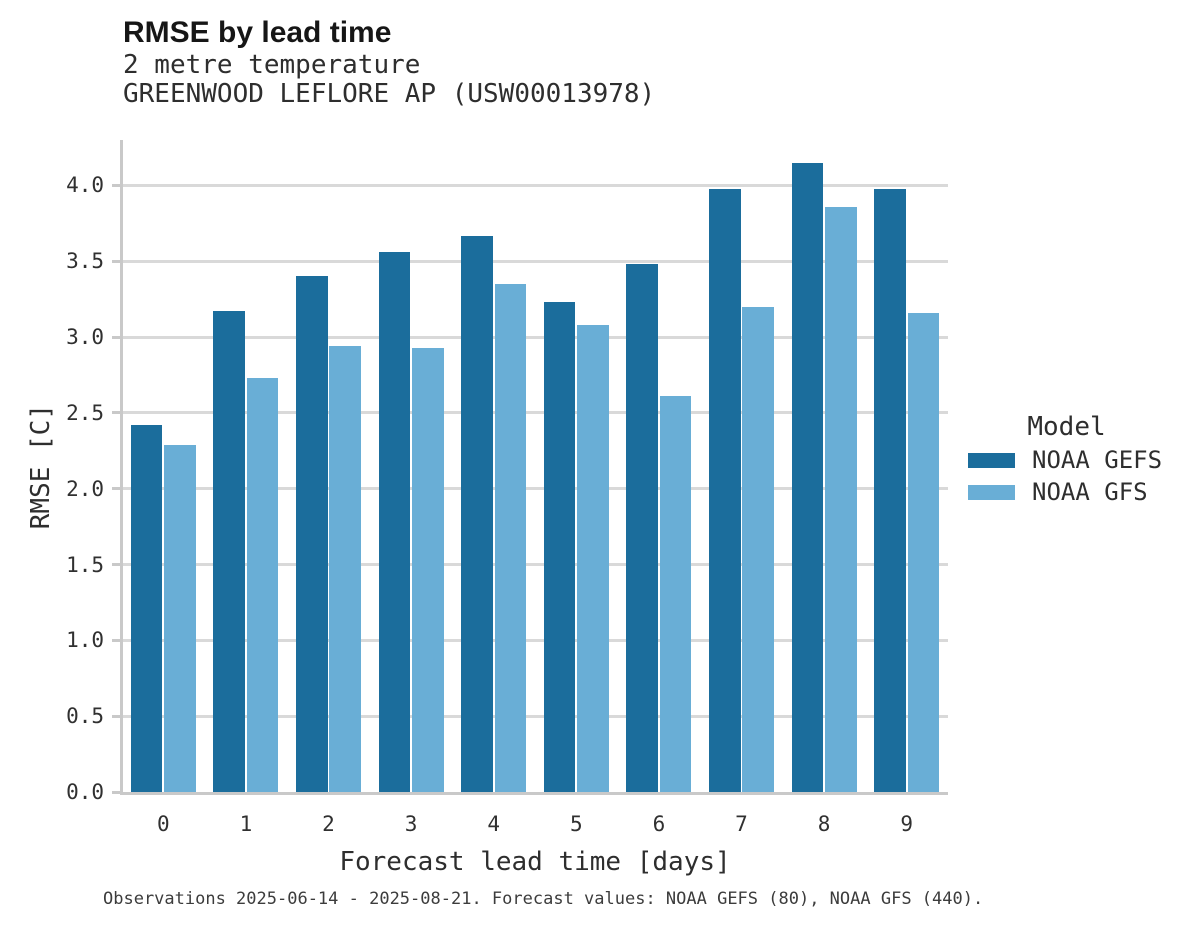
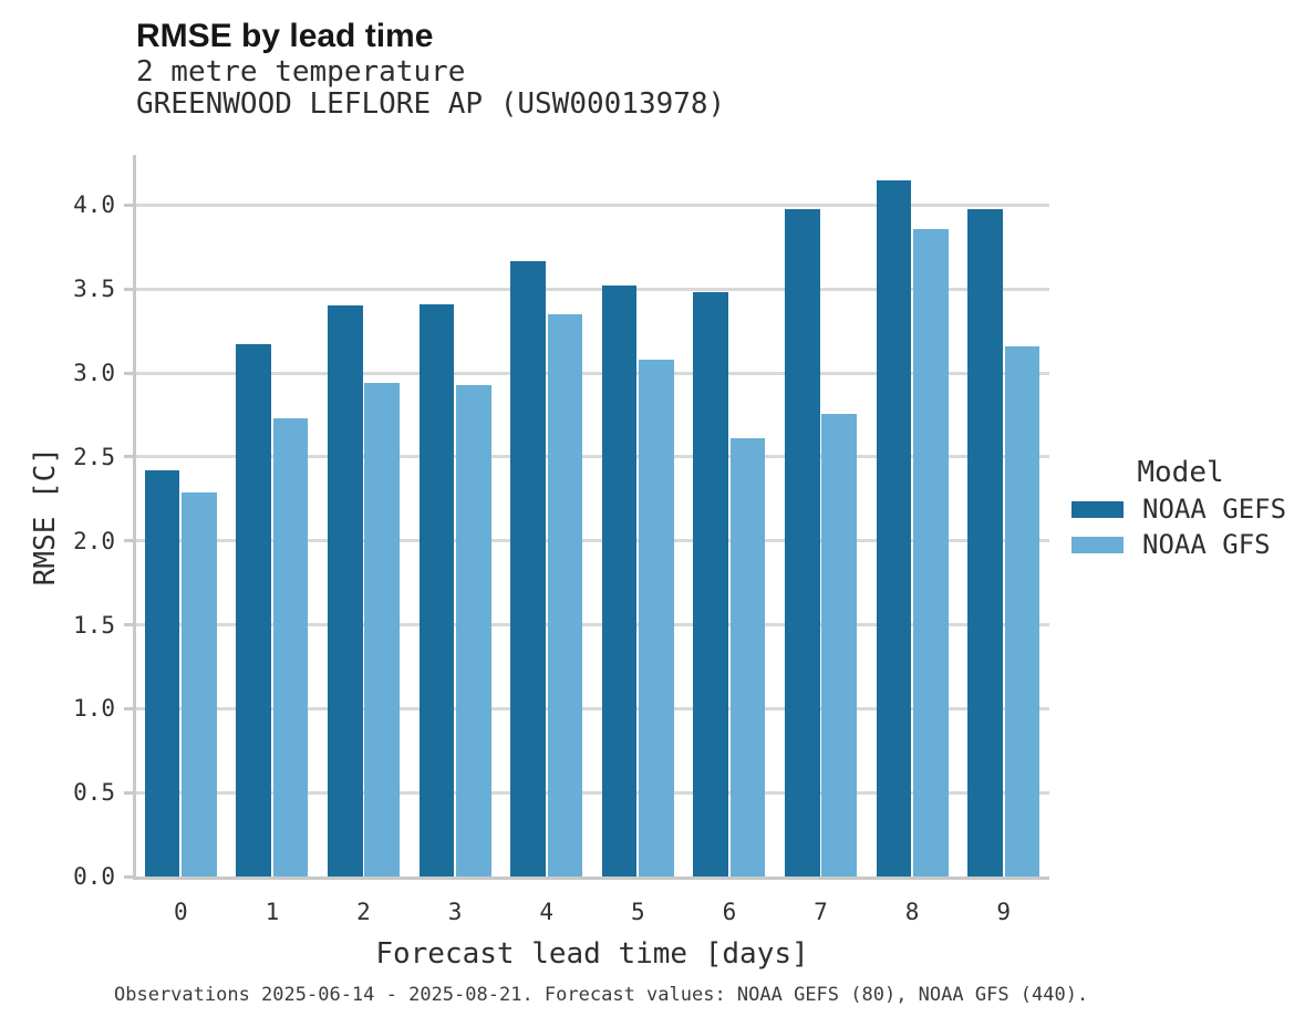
NOAA GEFS/3: 3.56 -> 3.41
NOAA GEFS/5: 3.23 -> 3.52
NOAA GFS/7: 3.20 -> 2.76
